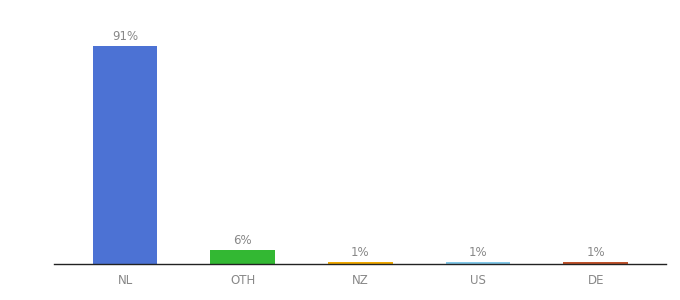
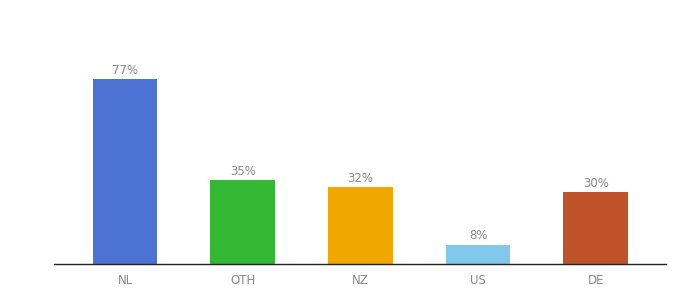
NL: 91% -> 77%
OTH: 6% -> 35%
NZ: 1% -> 32%
US: 1% -> 8%
DE: 1% -> 30%
